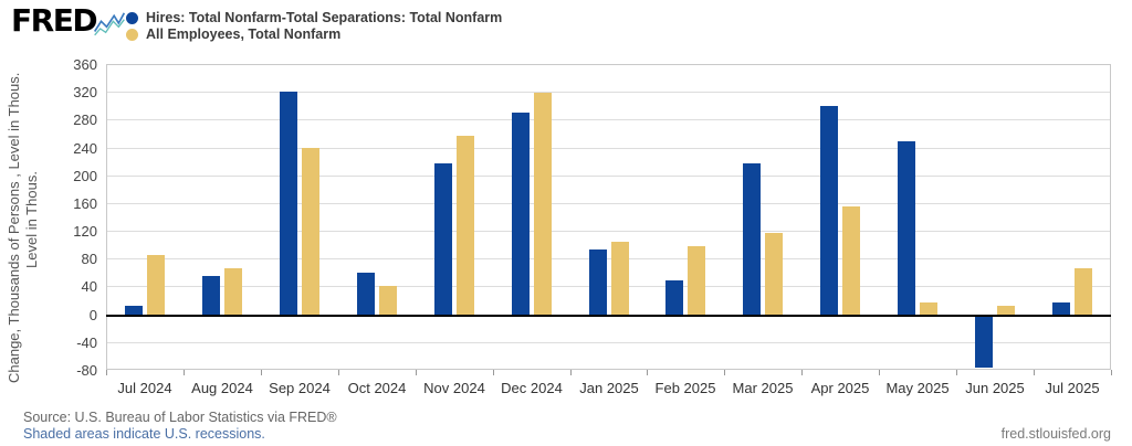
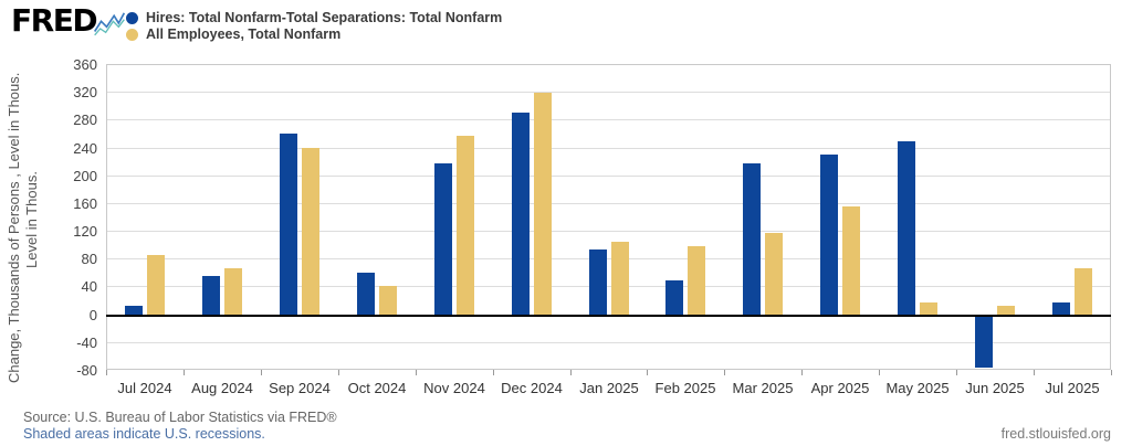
Hires: Total Nonfarm-Total Separations: Total Nonfarm/Sep 2024: 320 -> 260
Hires: Total Nonfarm-Total Separations: Total Nonfarm/Apr 2025: 300 -> 230
